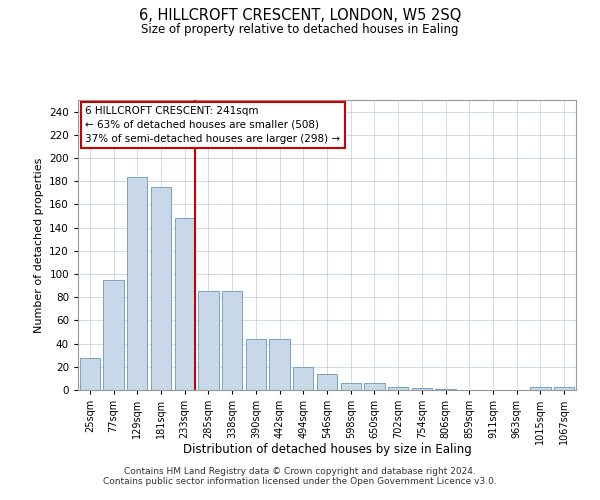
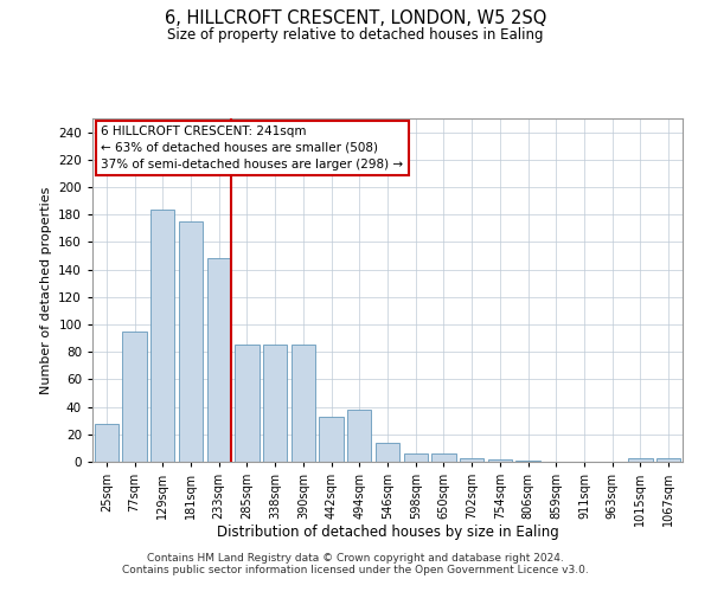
390sqm: 44 -> 85
442sqm: 44 -> 33
494sqm: 20 -> 38
